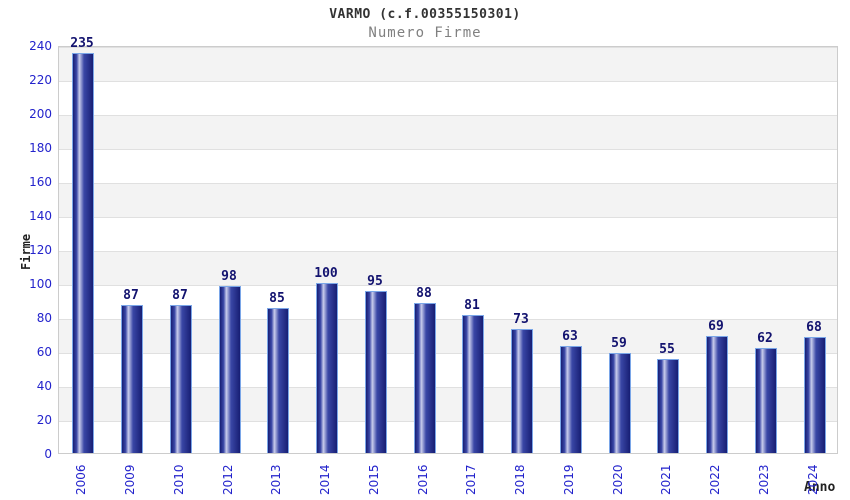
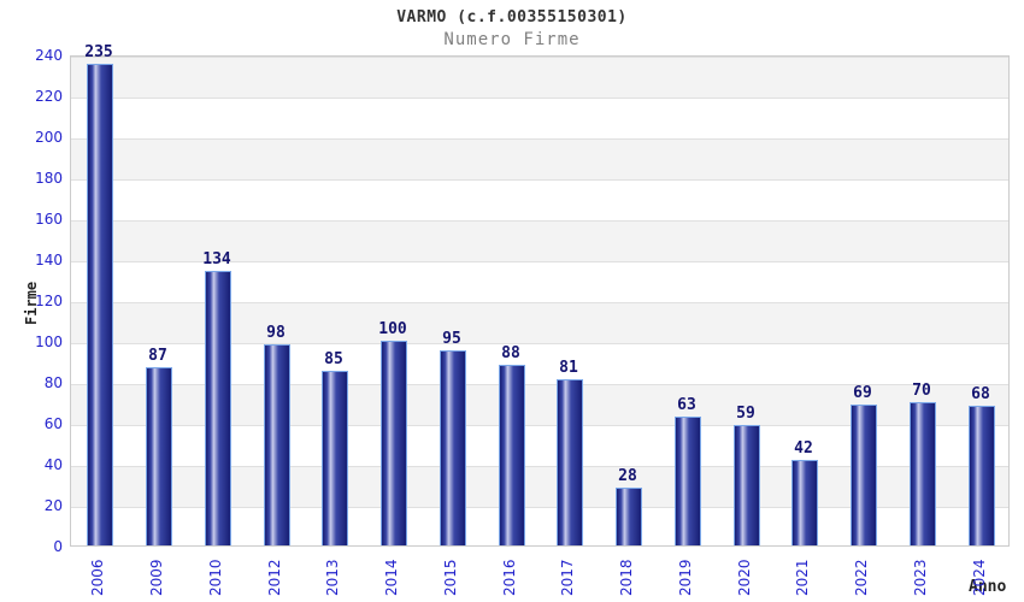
2010: 87 -> 134
2018: 73 -> 28
2021: 55 -> 42
2023: 62 -> 70
